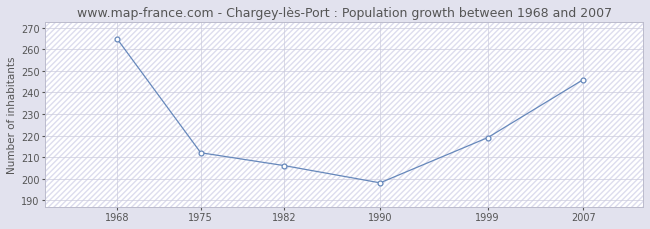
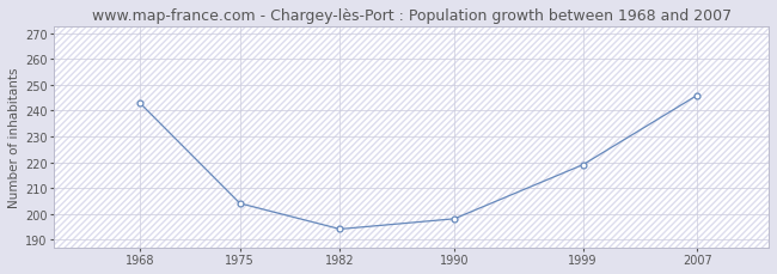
1968: 265 -> 243
1975: 212 -> 204
1982: 206 -> 194
